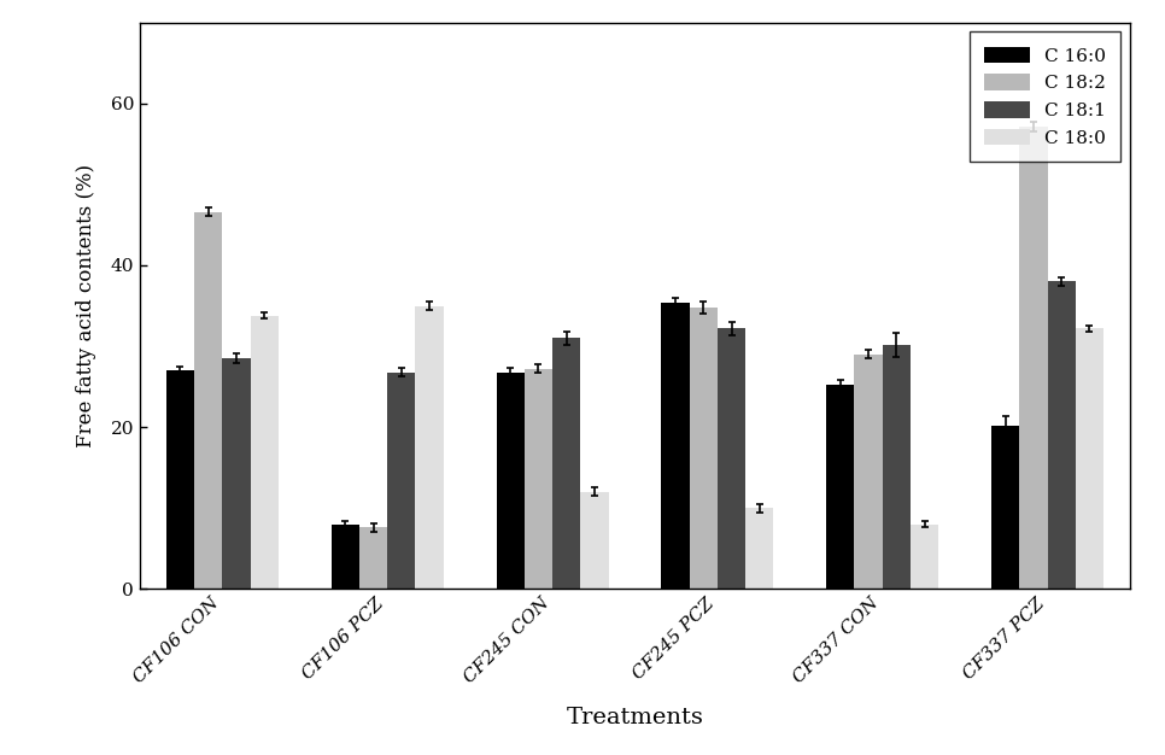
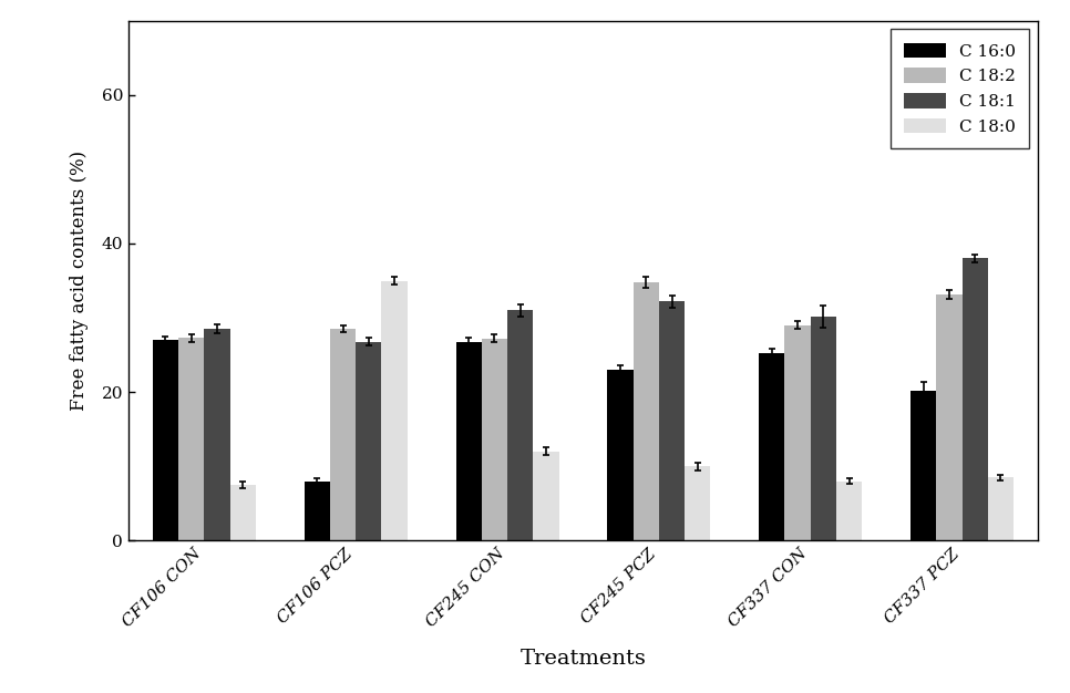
C 18:2/CF106 CON: 46.6 -> 27.3
C 18:0/CF106 CON: 33.8 -> 7.5
C 18:2/CF106 PCZ: 7.6 -> 28.5
C 16:0/CF245 PCZ: 35.4 -> 23.0
C 18:2/CF337 PCZ: 57.2 -> 33.2
C 18:0/CF337 PCZ: 32.2 -> 8.5
